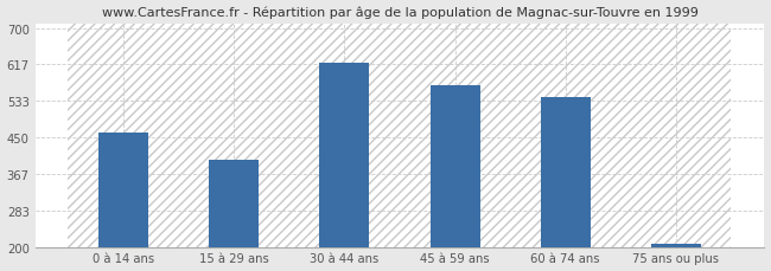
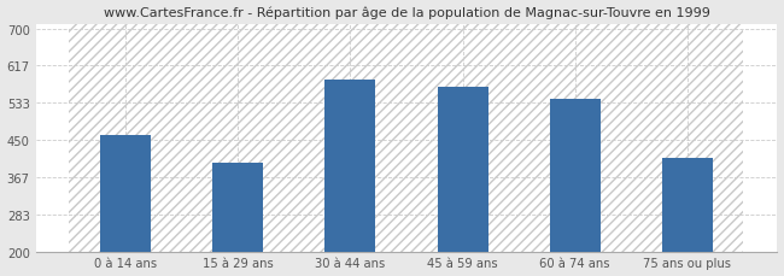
30 à 44 ans: 620 -> 585
75 ans ou plus: 207 -> 410
